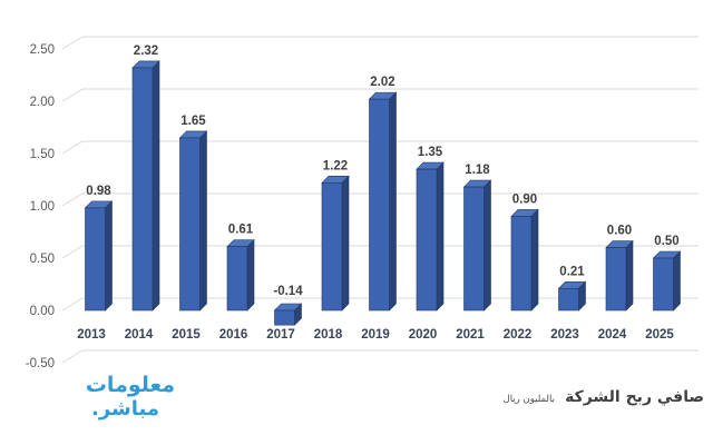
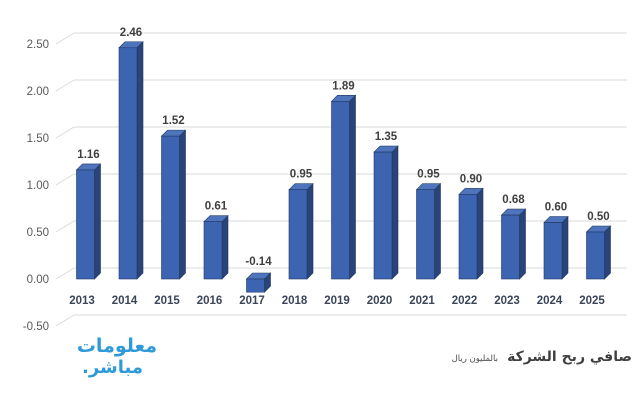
2013: 0.98 -> 1.16
2014: 2.32 -> 2.46
2015: 1.65 -> 1.52
2018: 1.22 -> 0.95
2019: 2.02 -> 1.89
2021: 1.18 -> 0.95
2023: 0.21 -> 0.68
